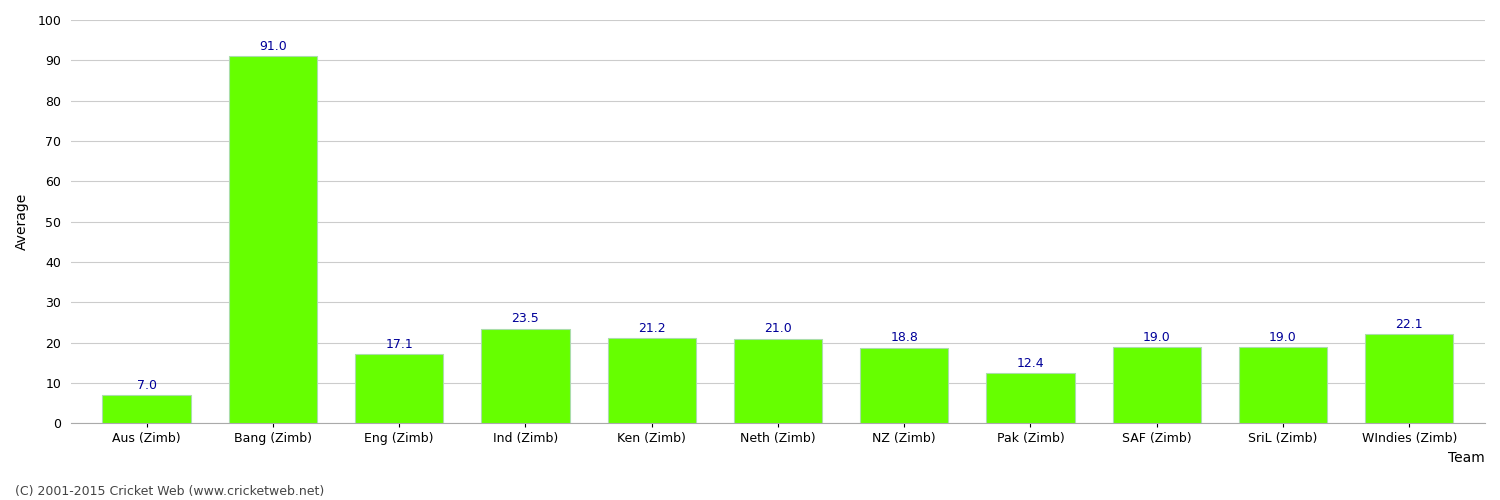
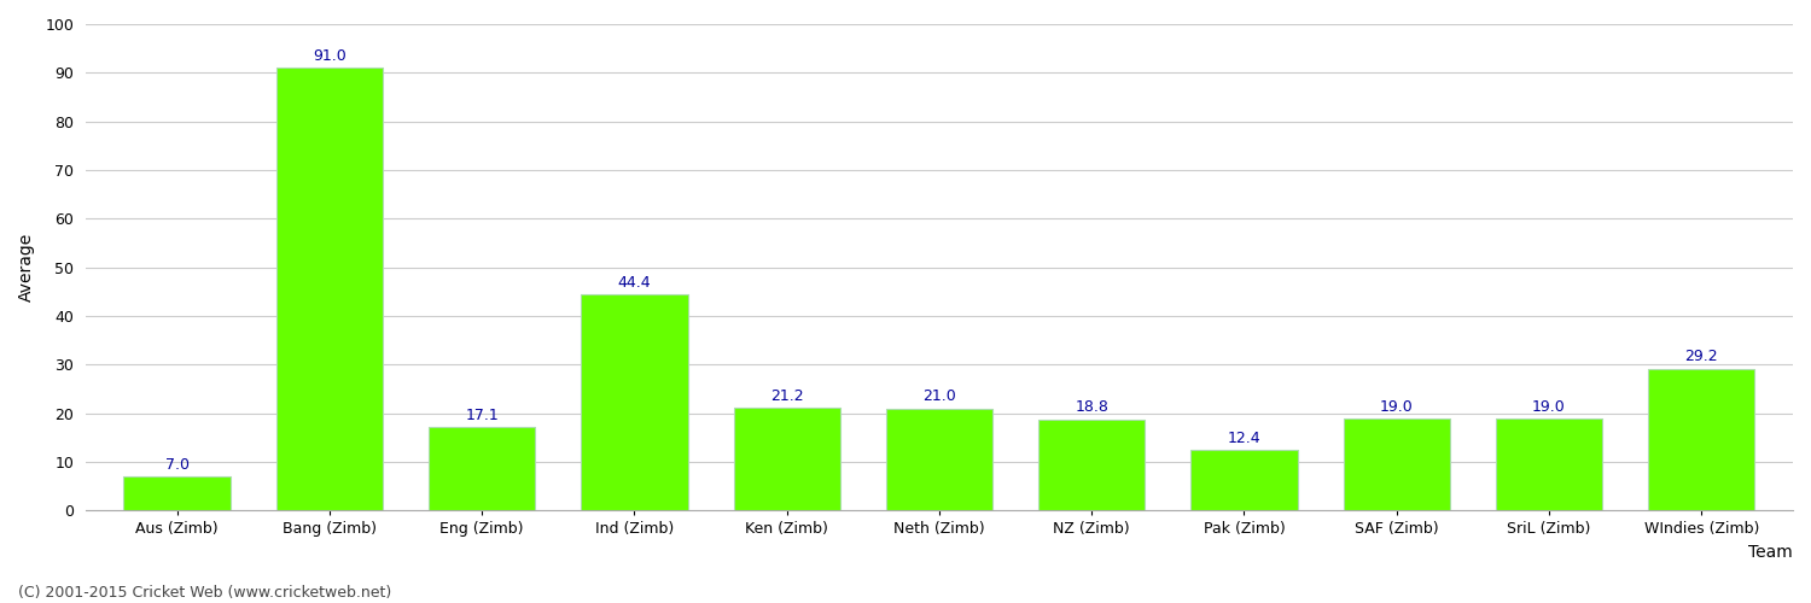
Ind (Zimb): 23.5 -> 44.4
WIndies (Zimb): 22.1 -> 29.2
